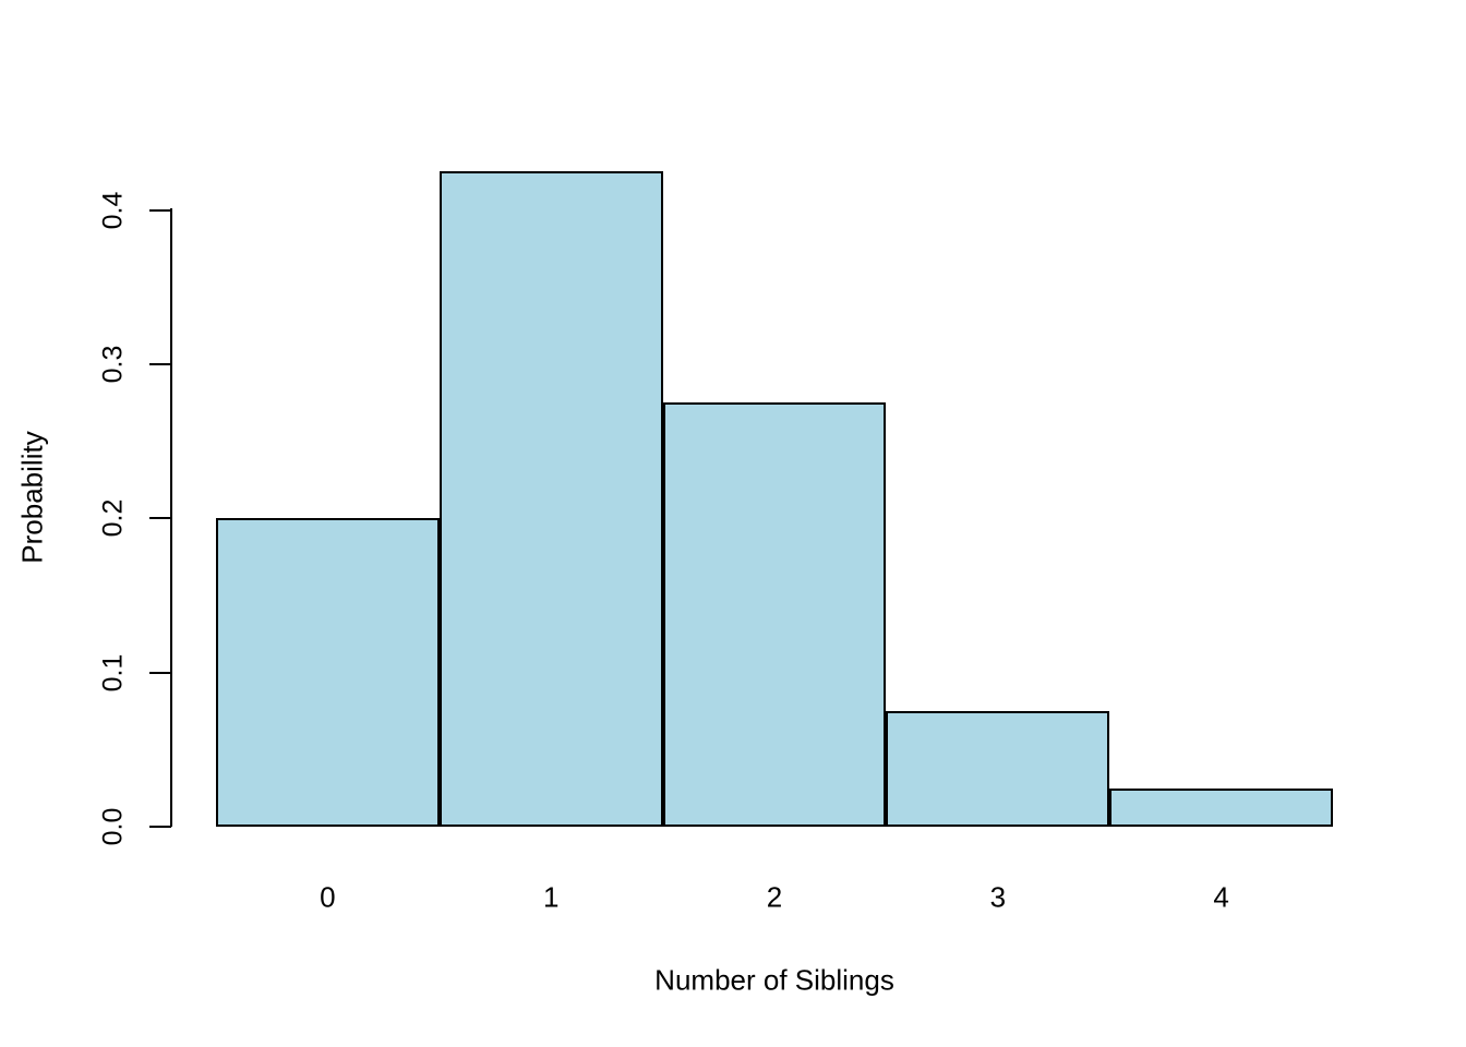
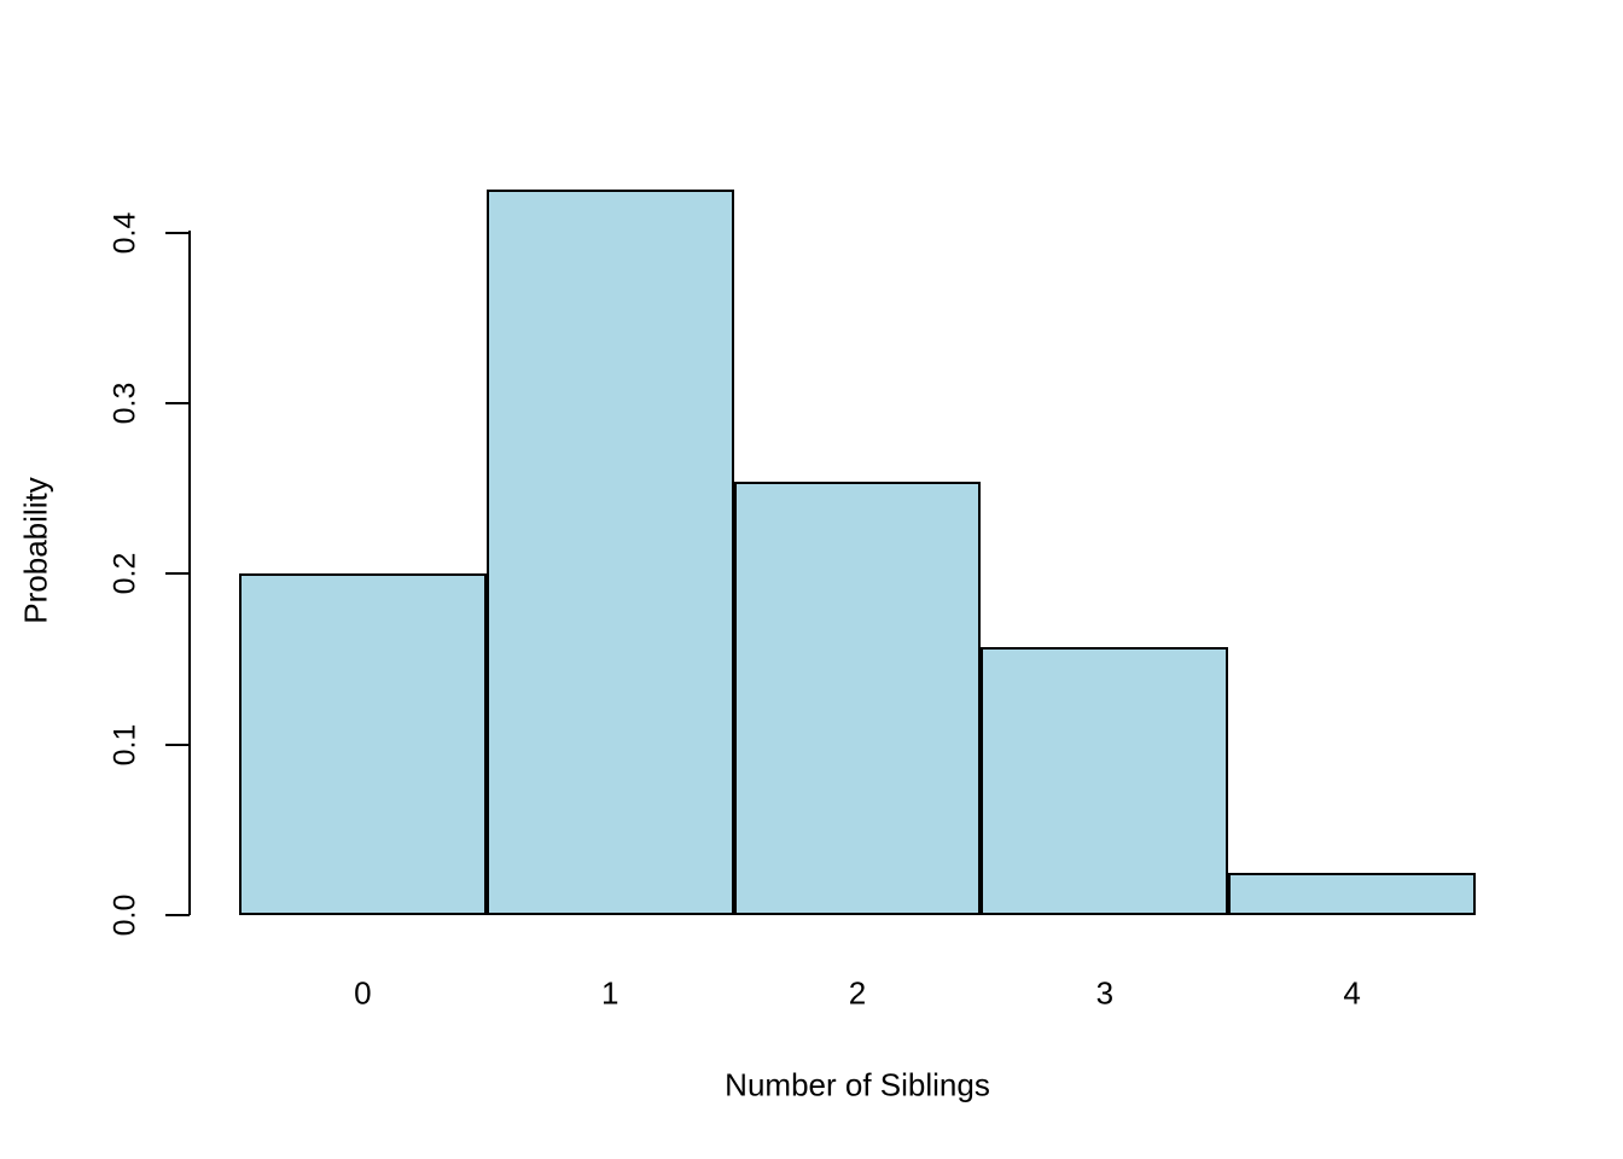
2: 0.275 -> 0.254
3: 0.075 -> 0.157
